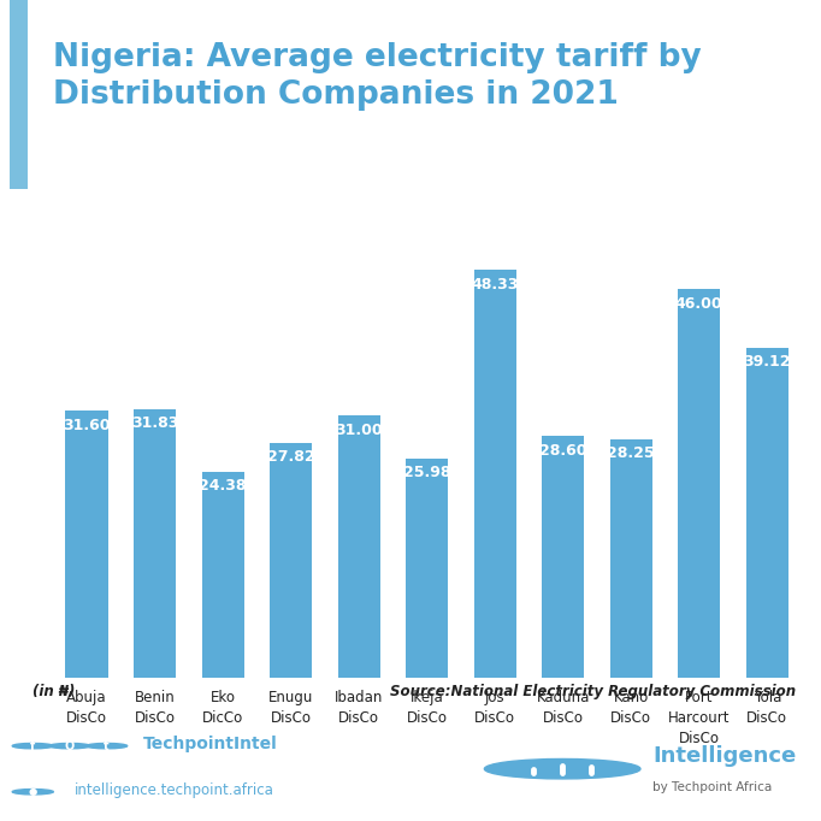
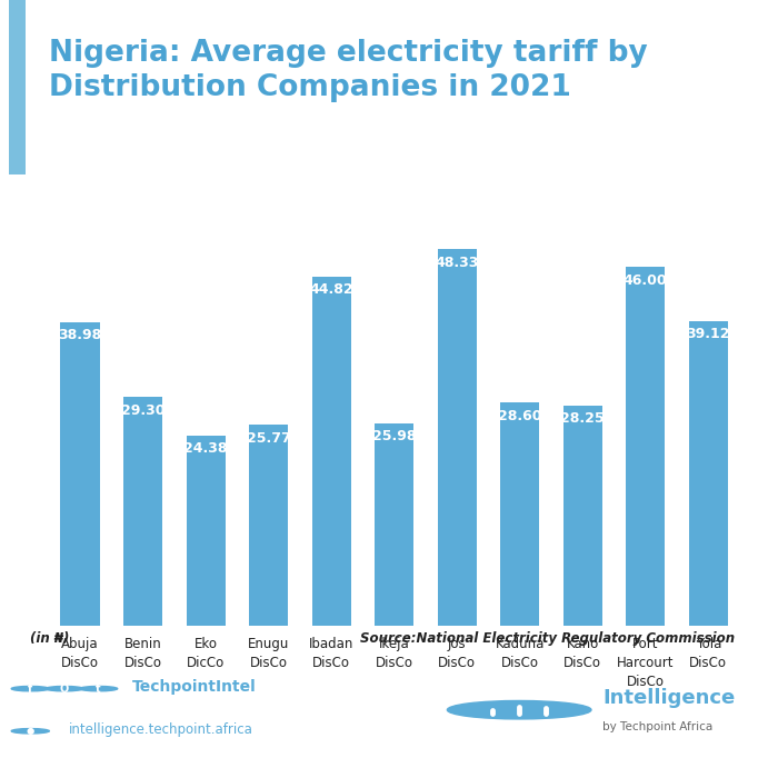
Abuja DisCo: 31.60 -> 38.98
Benin DisCo: 31.83 -> 29.30
Enugu DisCo: 27.82 -> 25.77
Ibadan DisCo: 31.00 -> 44.82
